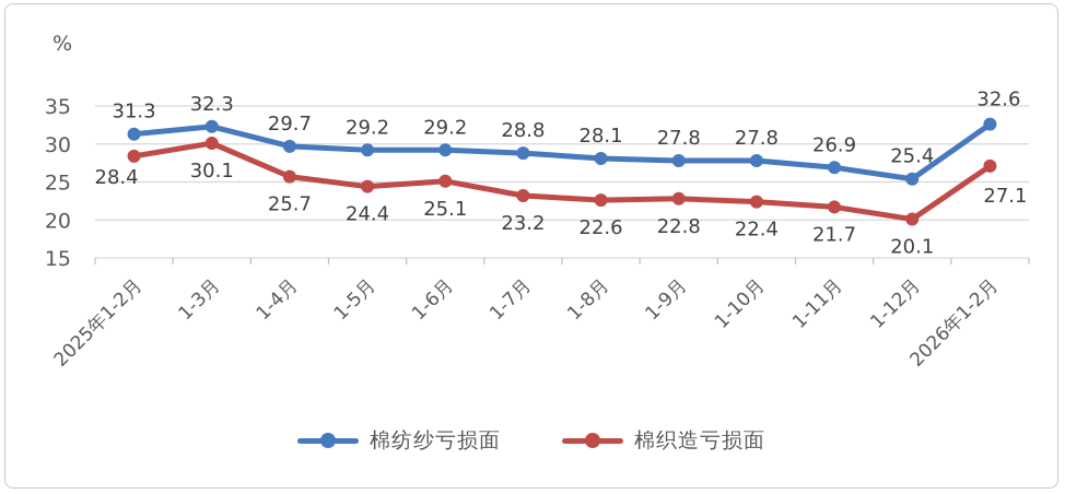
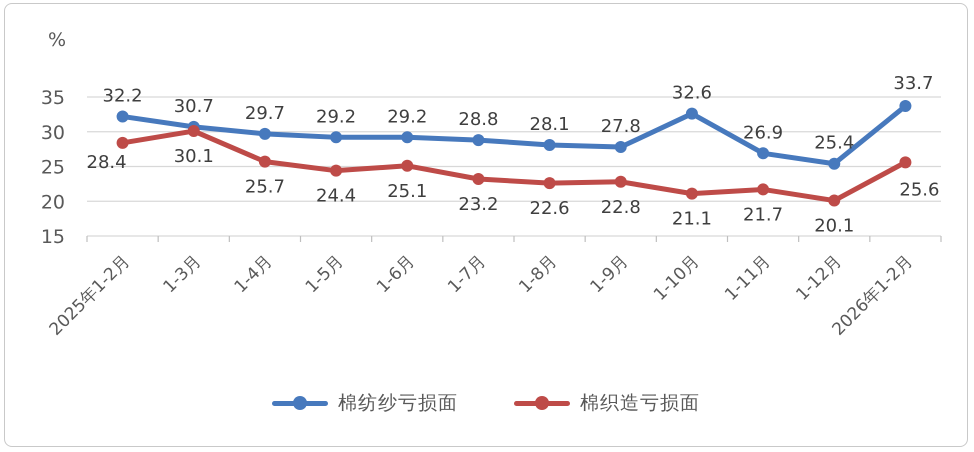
棉纺纱亏损面/2025年1-2月: 31.3 -> 32.2
棉纺纱亏损面/1-3月: 32.3 -> 30.7
棉纺纱亏损面/1-10月: 27.8 -> 32.6
棉织造亏损面/1-10月: 22.4 -> 21.1
棉纺纱亏损面/2026年1-2月: 32.6 -> 33.7
棉织造亏损面/2026年1-2月: 27.1 -> 25.6
